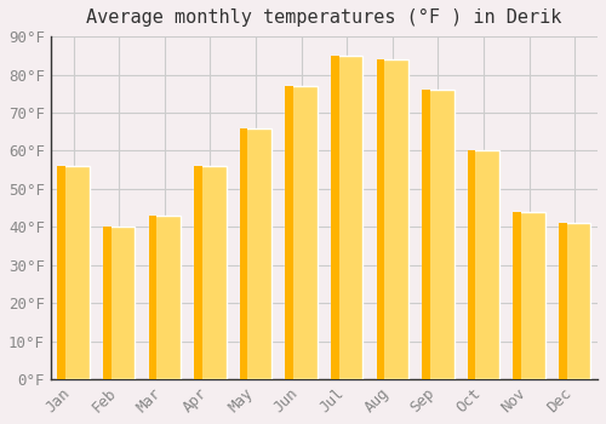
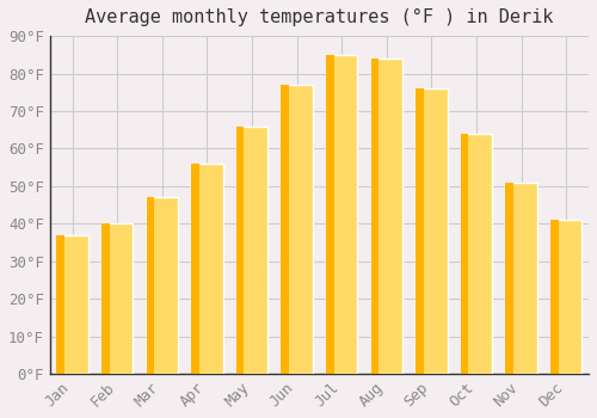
Jan: 56°F -> 37°F
Mar: 43°F -> 47°F
Oct: 60°F -> 64°F
Nov: 44°F -> 51°F
